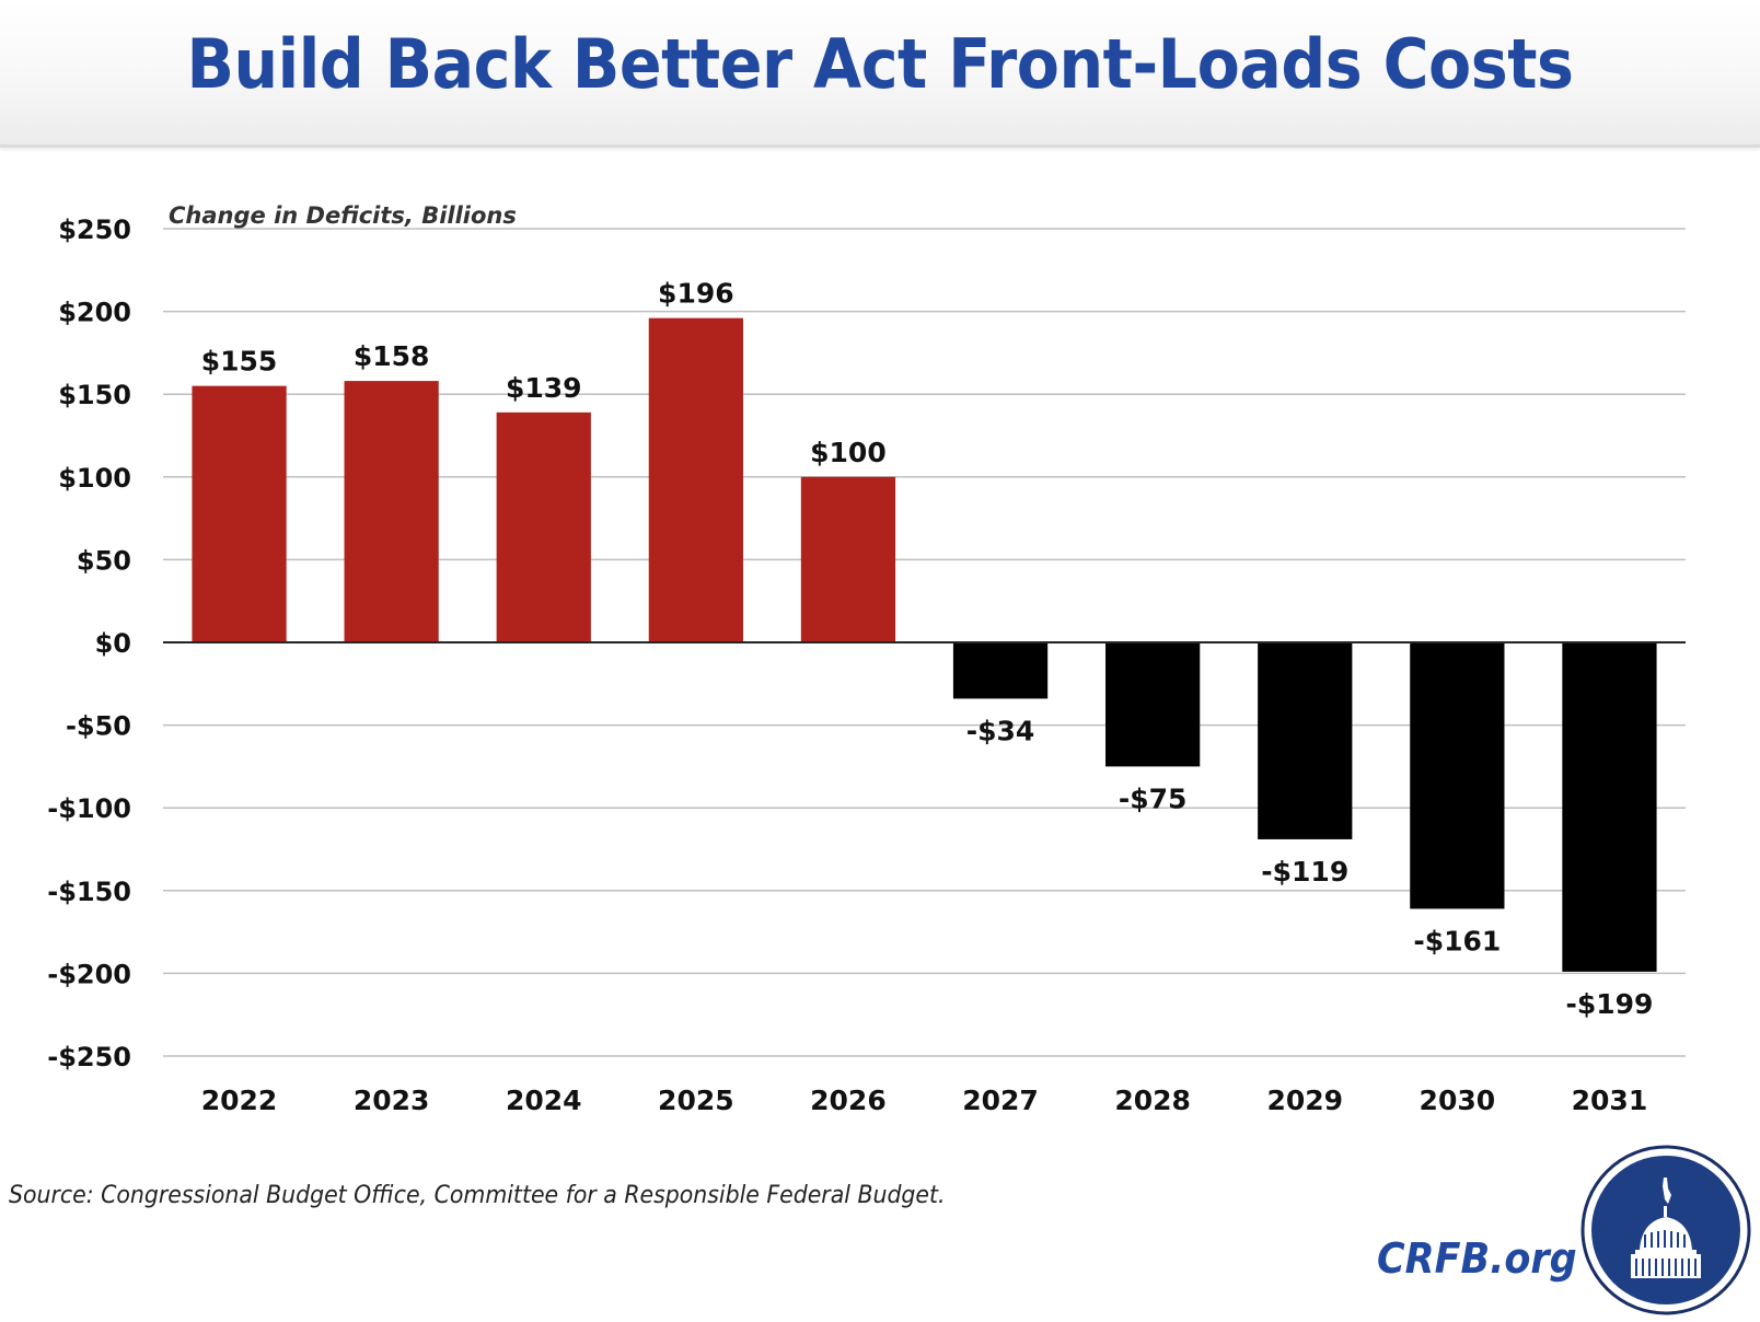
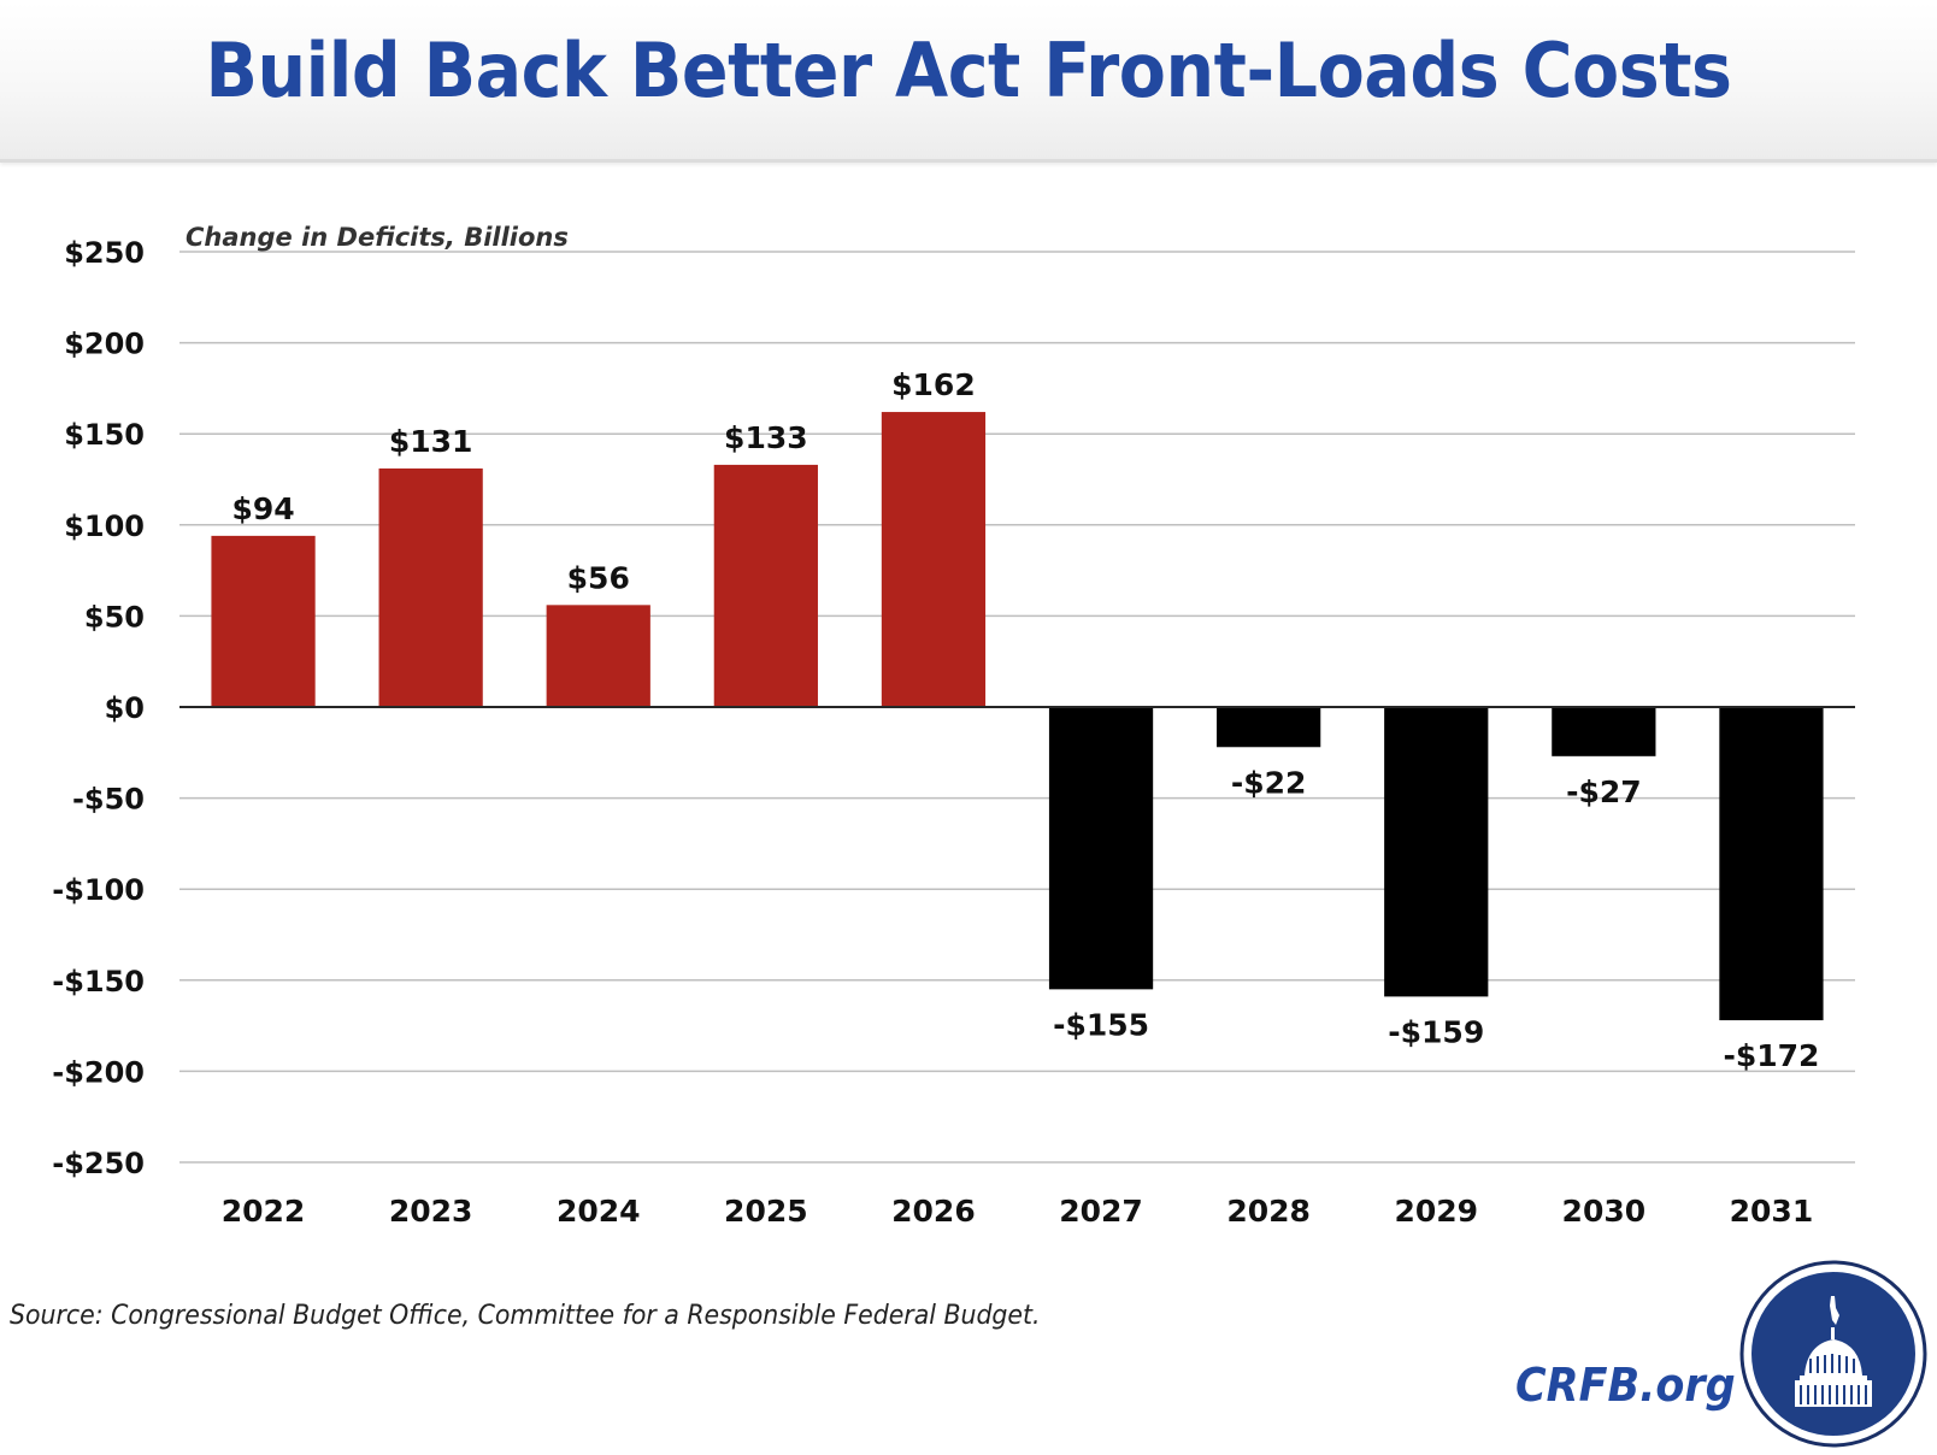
2022: $155 -> $94
2023: $158 -> $131
2024: $139 -> $56
2025: $196 -> $133
2026: $100 -> $162
2027: -$34 -> -$155
2028: -$75 -> -$22
2029: -$119 -> -$159
2030: -$161 -> -$27
2031: -$199 -> -$172
